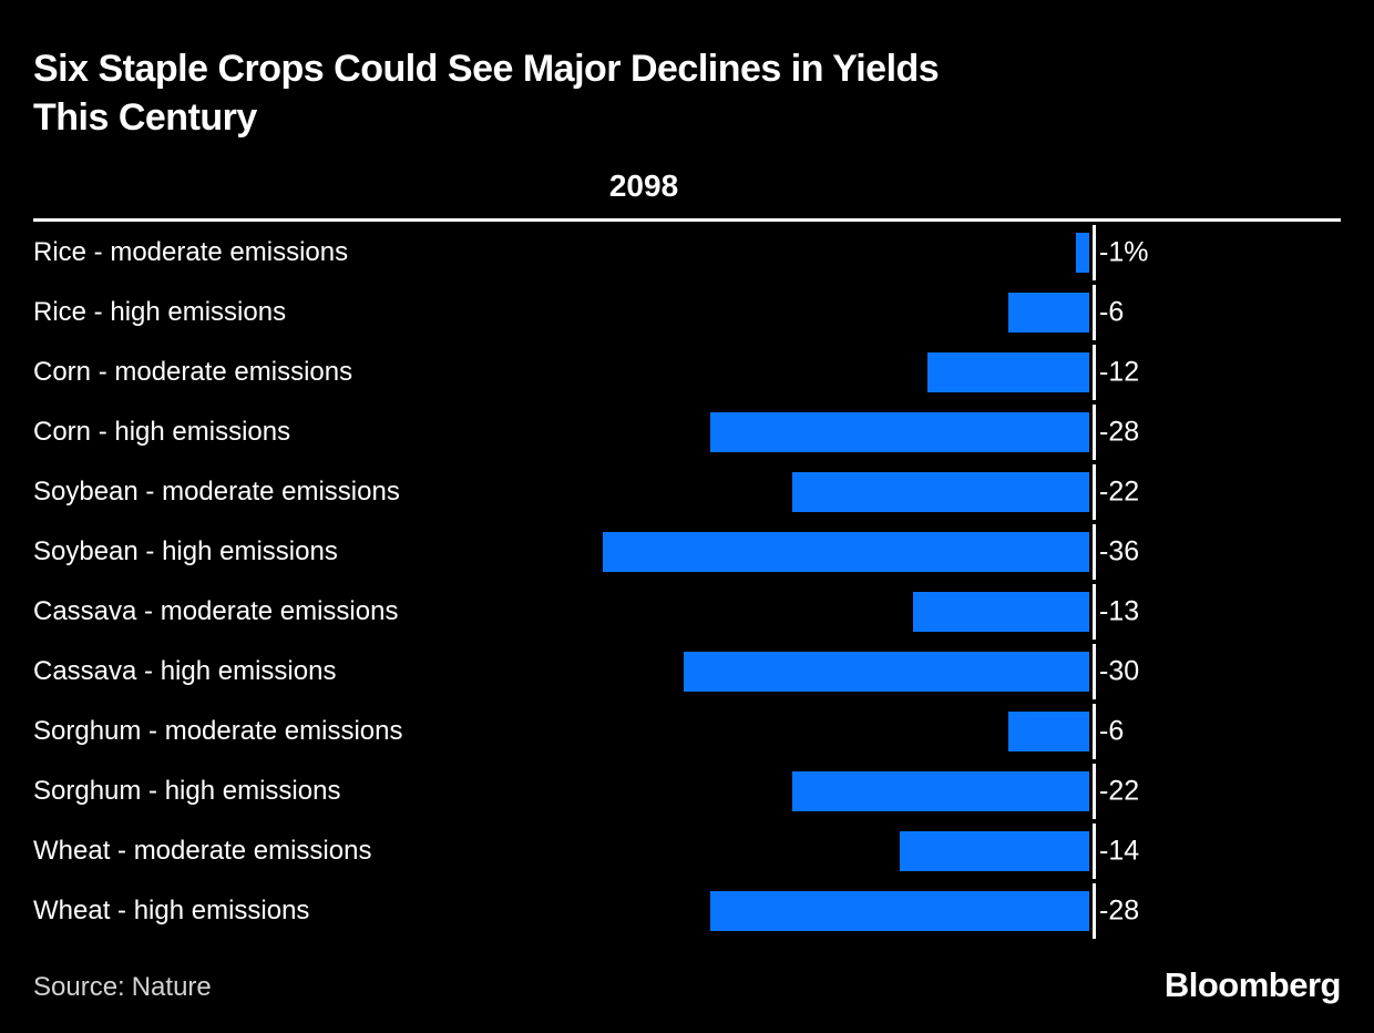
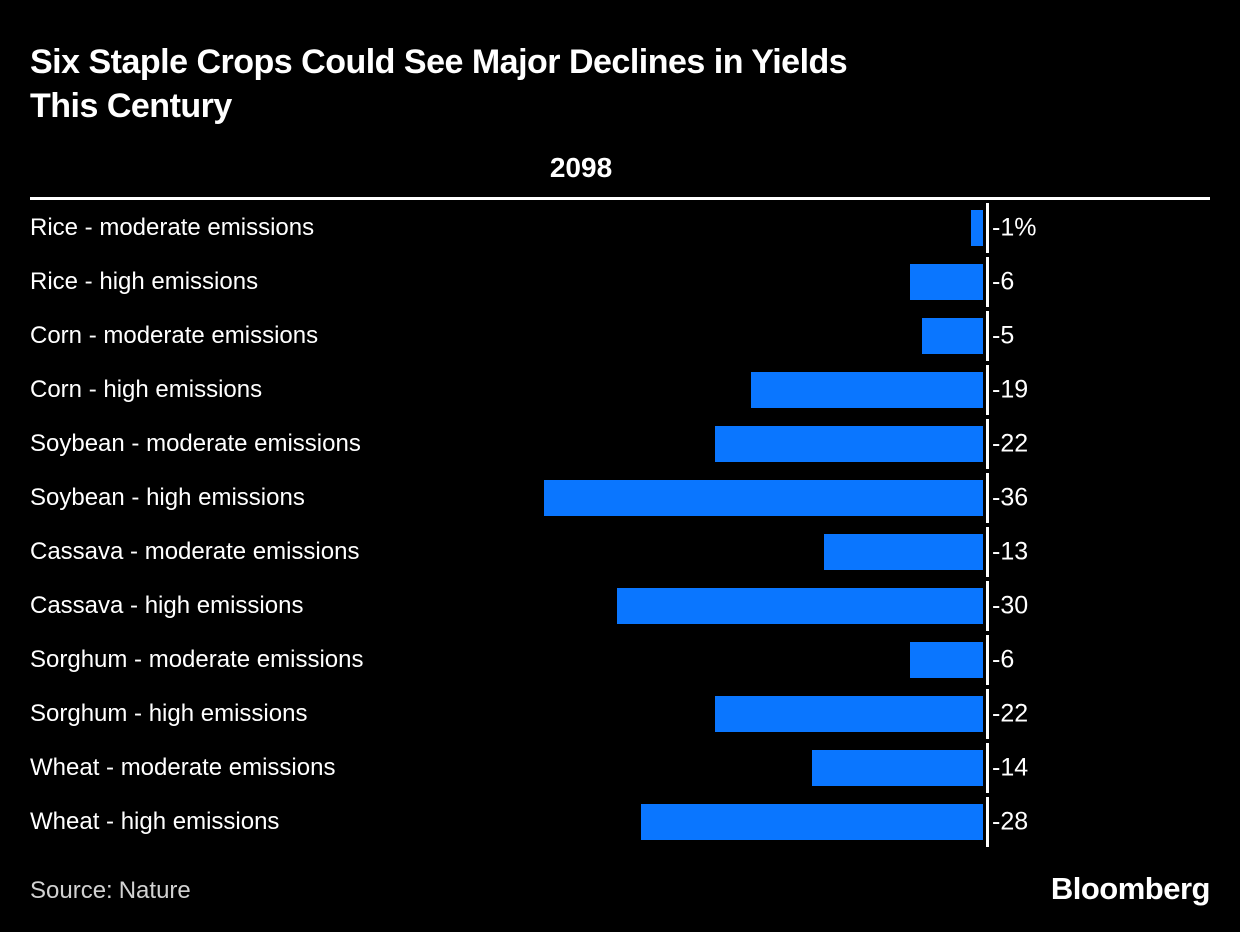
Corn - moderate emissions: -12 -> -5
Corn - high emissions: -28 -> -19
